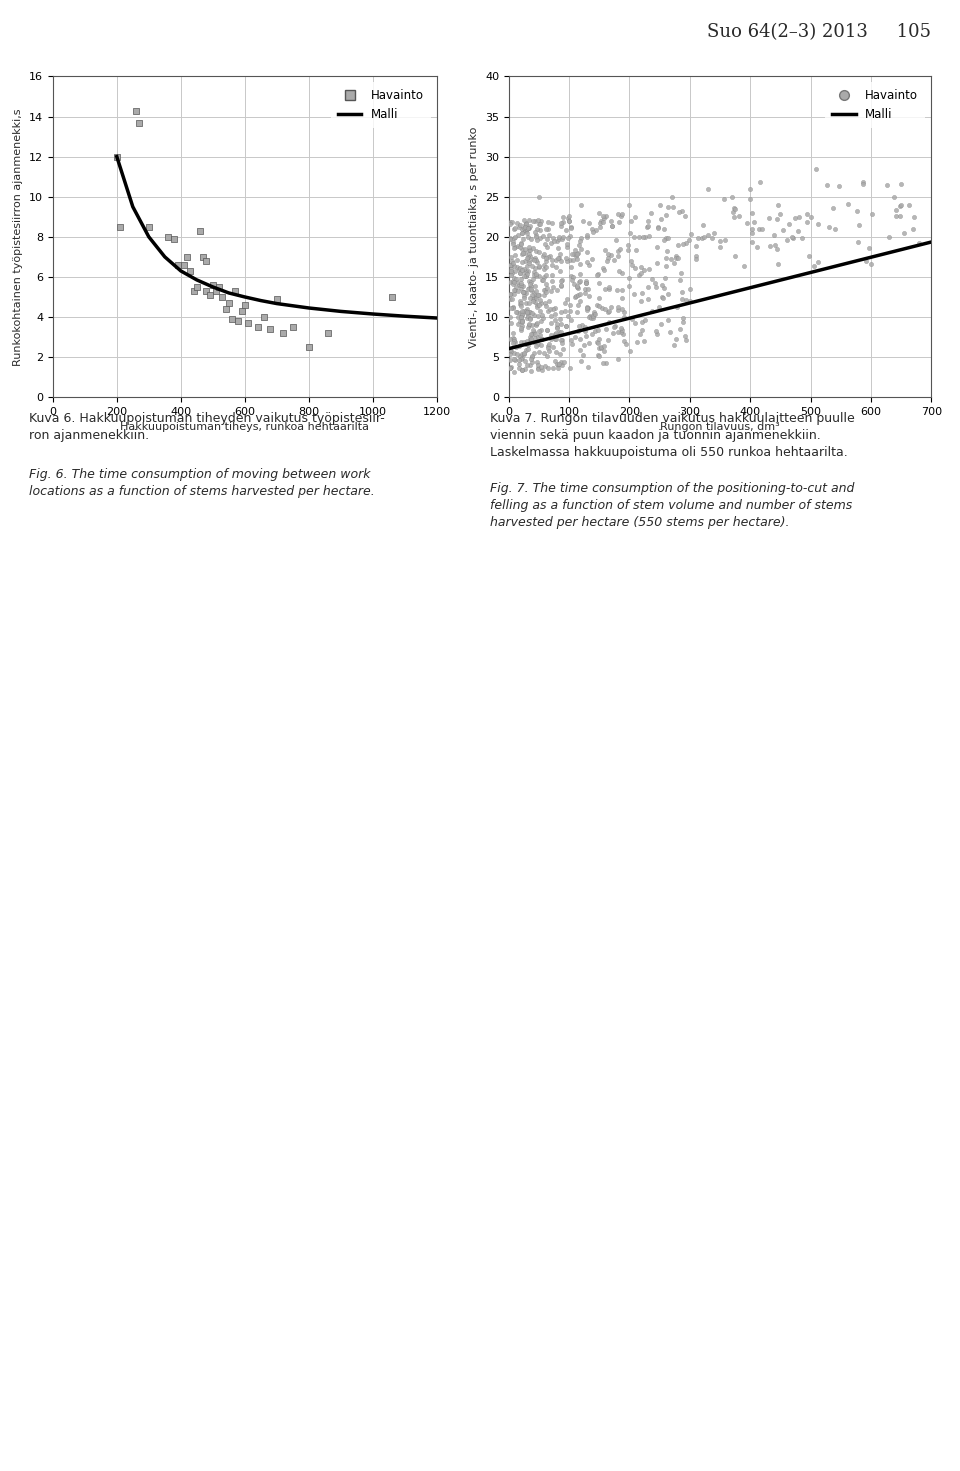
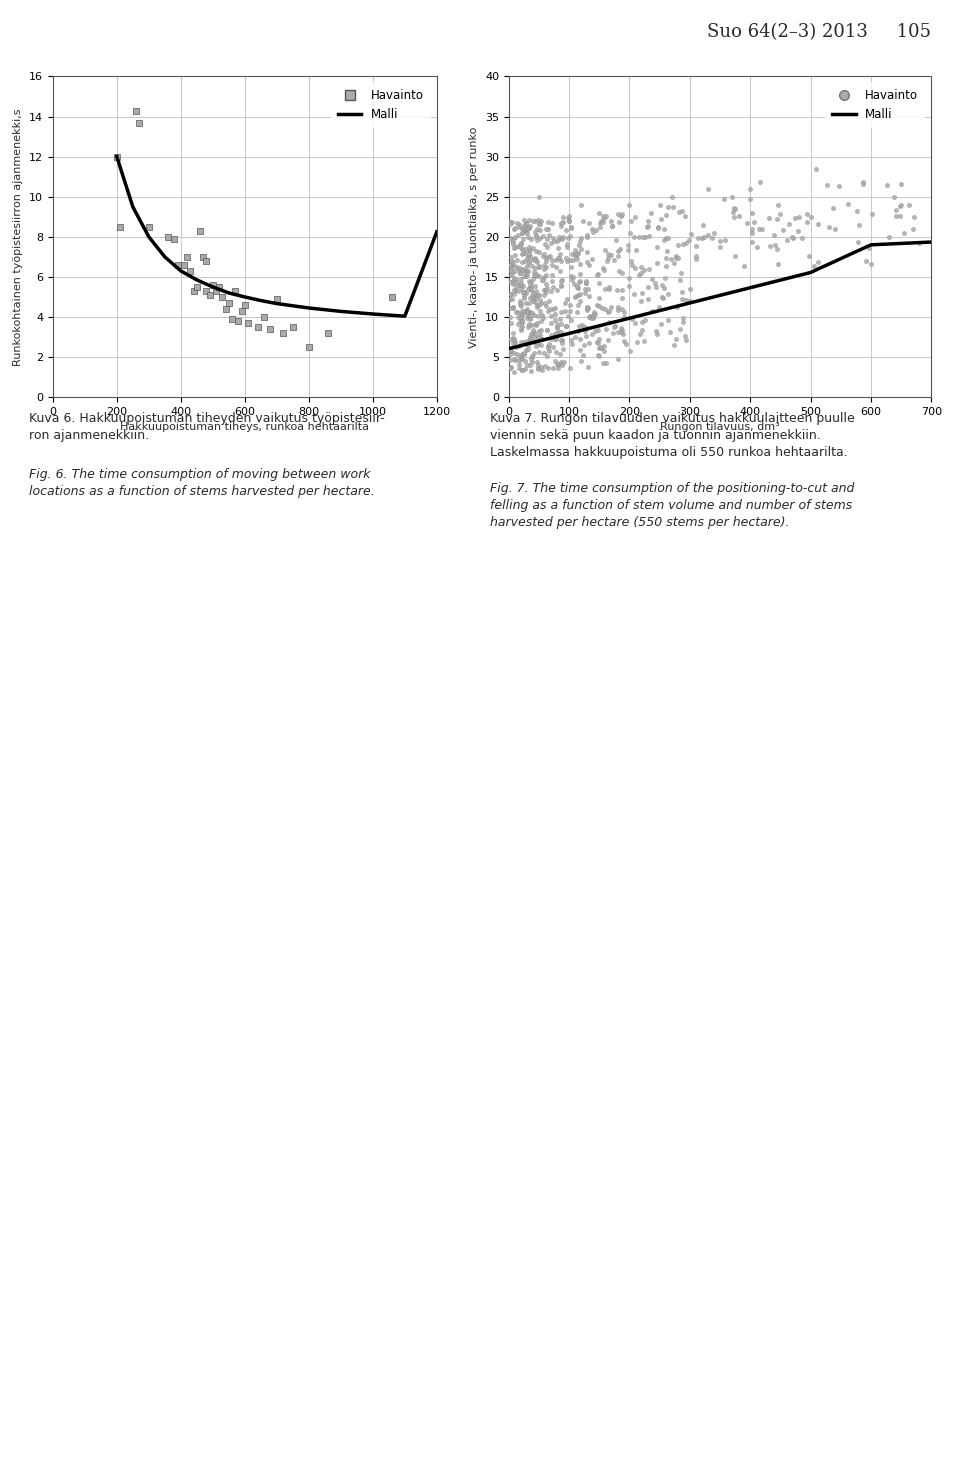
Malli/1200: 3.95 -> 8.25
Malli/600: 17.5 -> 19.0
